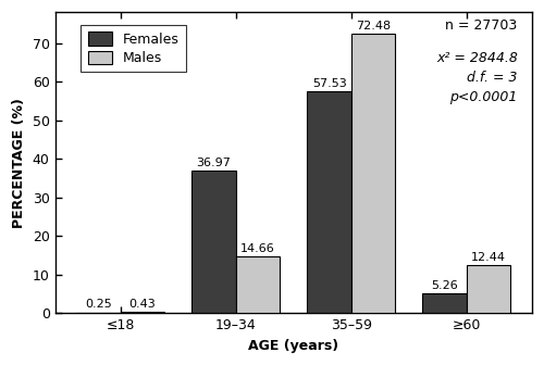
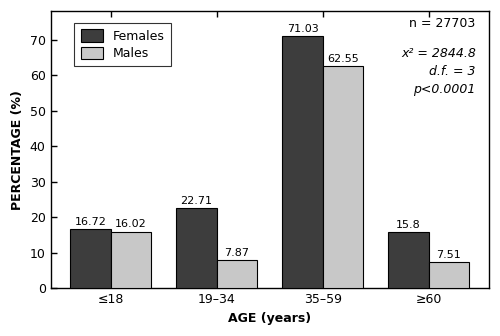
Females/≤18: 0.25 -> 16.72
Males/≤18: 0.43 -> 16.02
Females/19–34: 36.97 -> 22.71
Males/19–34: 14.66 -> 7.87
Females/35–59: 57.53 -> 71.03
Males/35–59: 72.48 -> 62.55
Females/≥60: 5.26 -> 15.8
Males/≥60: 12.44 -> 7.51
